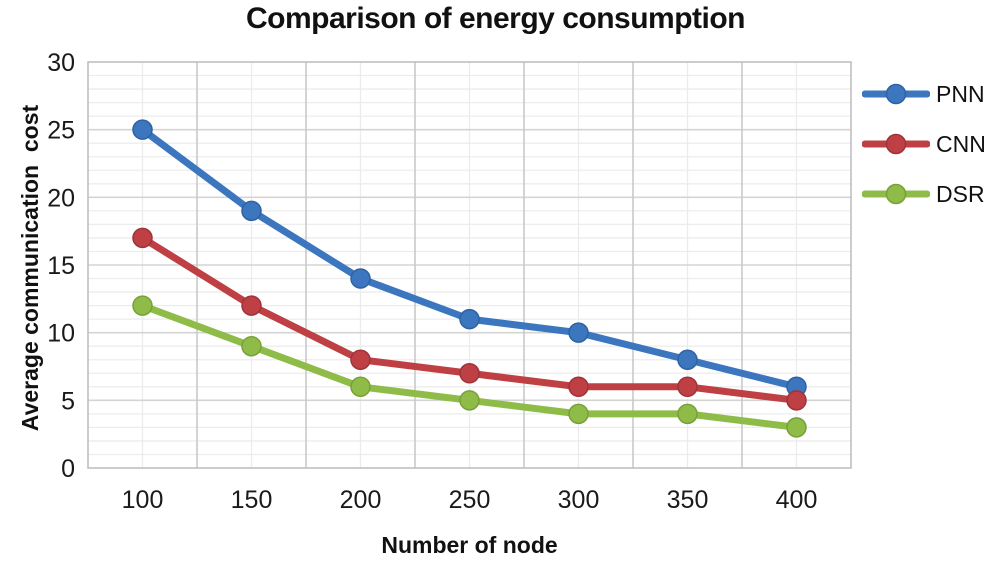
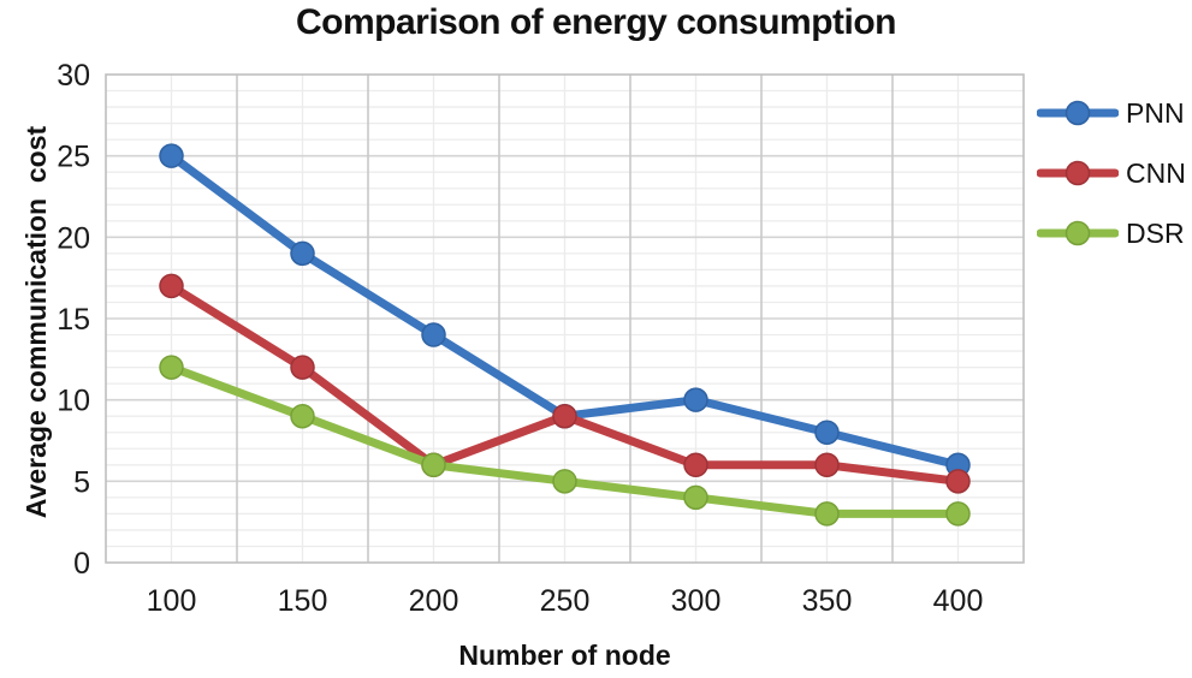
CNN/200: 8 -> 6
PNN/250: 11 -> 9
CNN/250: 7 -> 9
DSR/350: 4 -> 3
